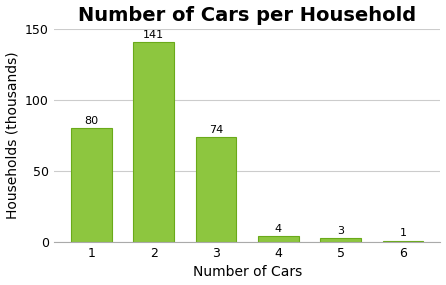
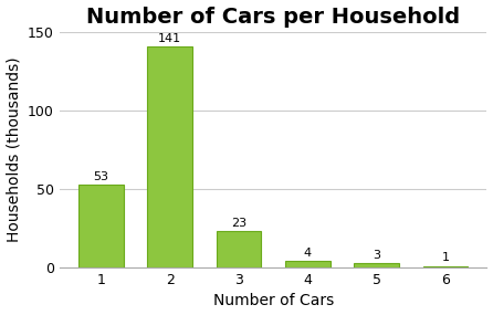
1: 80 -> 53
3: 74 -> 23
